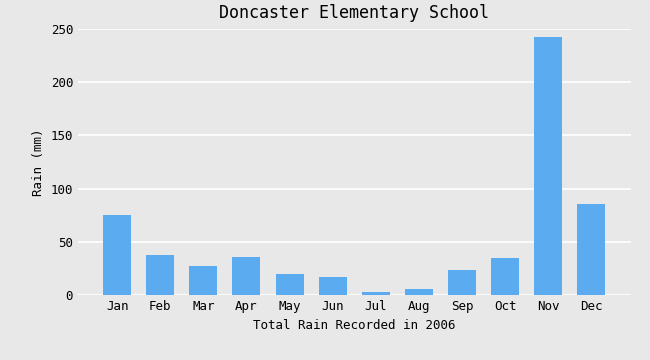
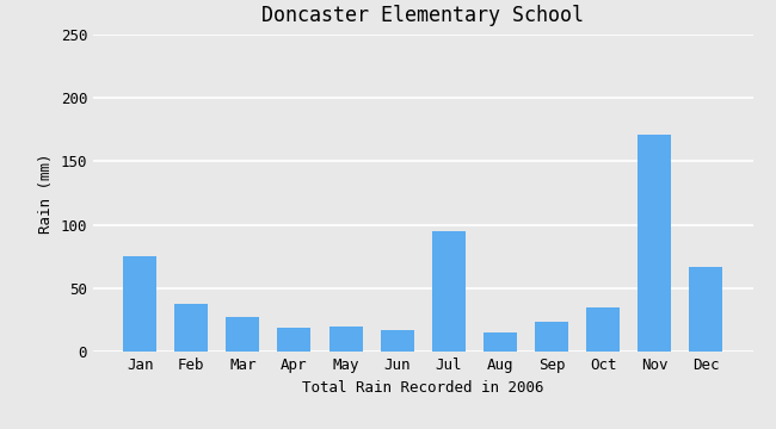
Apr: 36 -> 19
Jul: 3 -> 95
Aug: 6 -> 15
Nov: 242 -> 171
Dec: 86 -> 67
